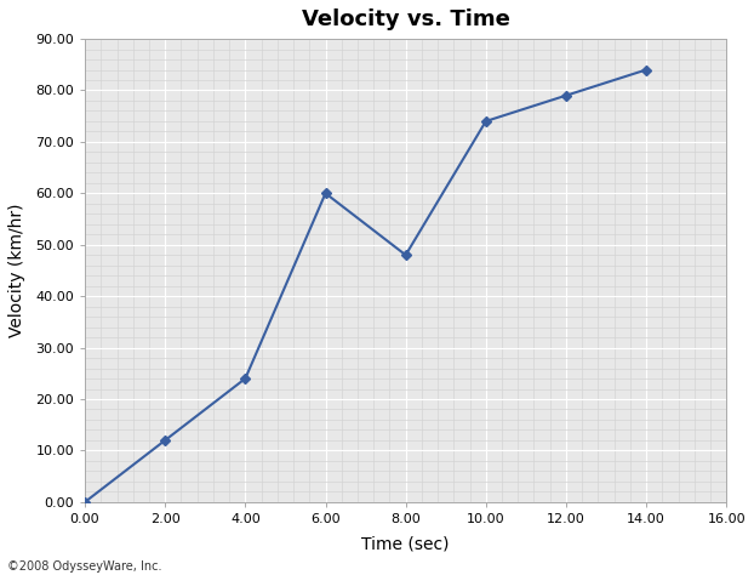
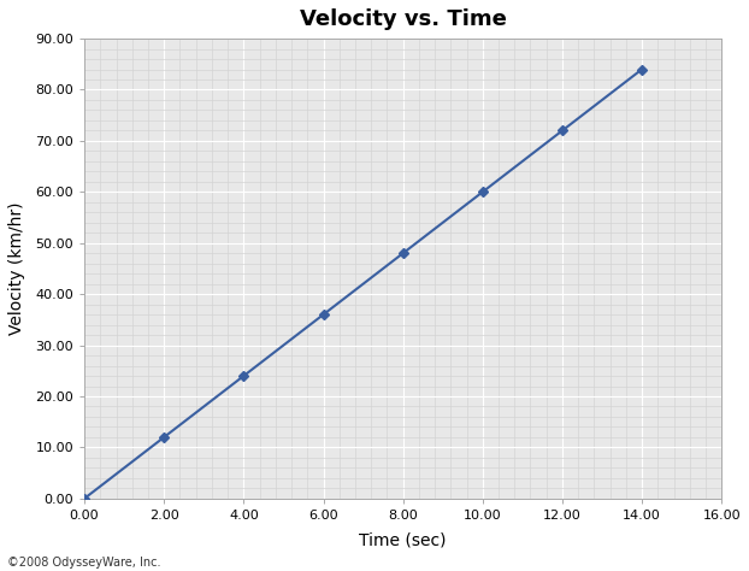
6.00: 60 -> 36
10.00: 74 -> 60
12.00: 79 -> 72
